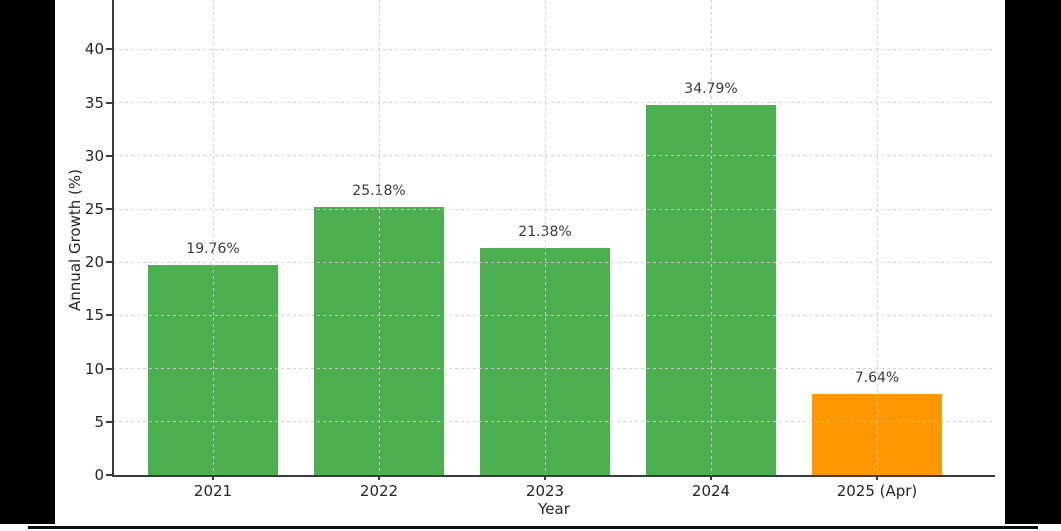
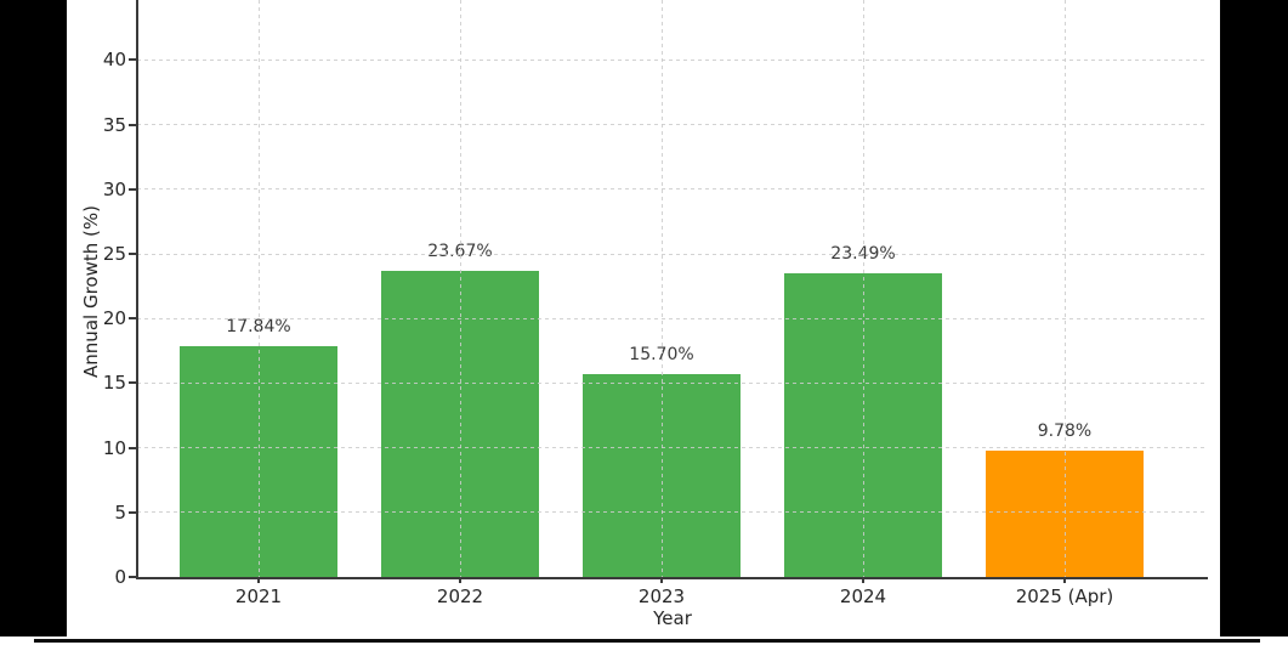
2021: 19.76% -> 17.84%
2022: 25.18% -> 23.67%
2023: 21.38% -> 15.70%
2024: 34.79% -> 23.49%
2025 (Apr): 7.64% -> 9.78%
